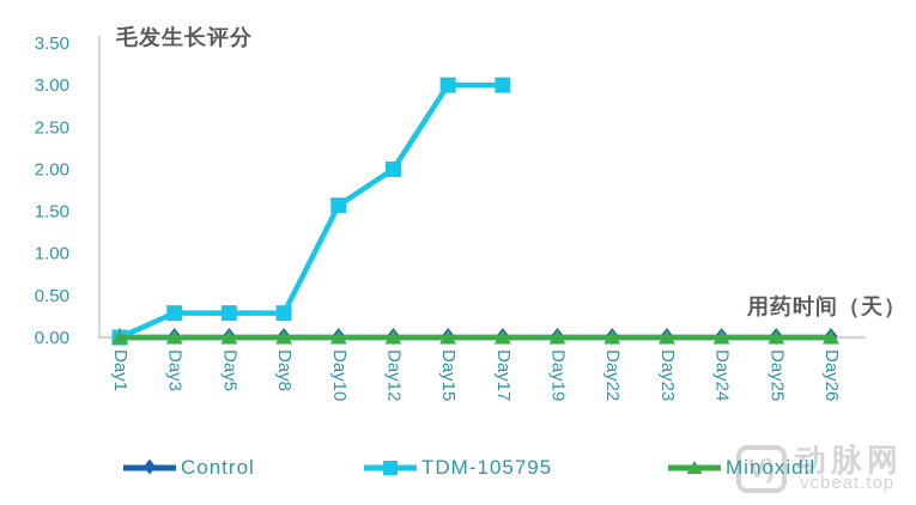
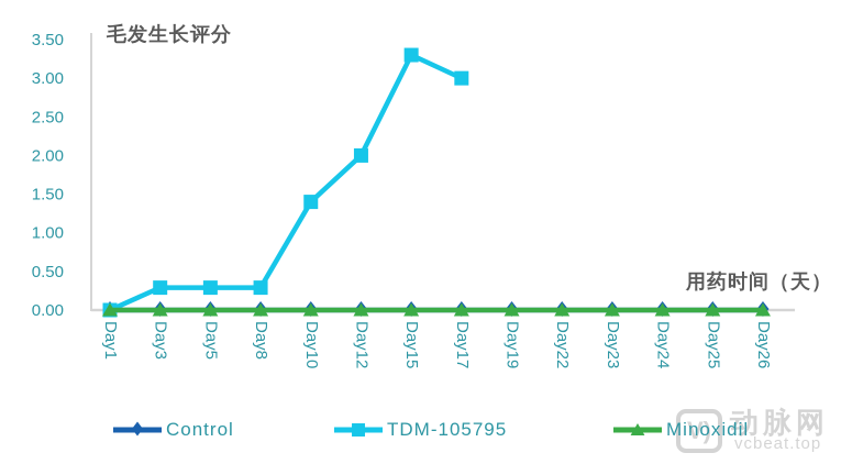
TDM-105795/Day10: 1.6 -> 1.4
TDM-105795/Day15: 3.0 -> 3.3
